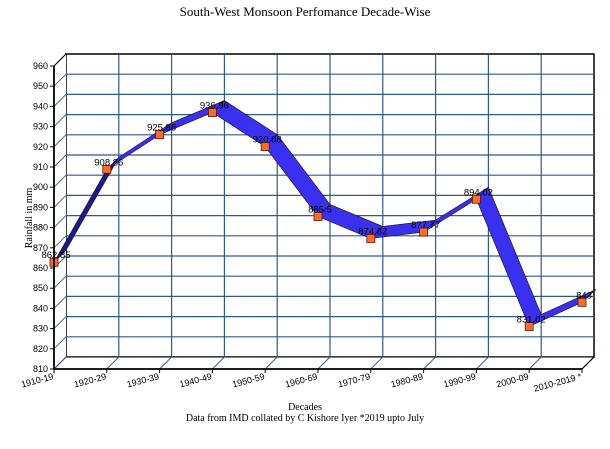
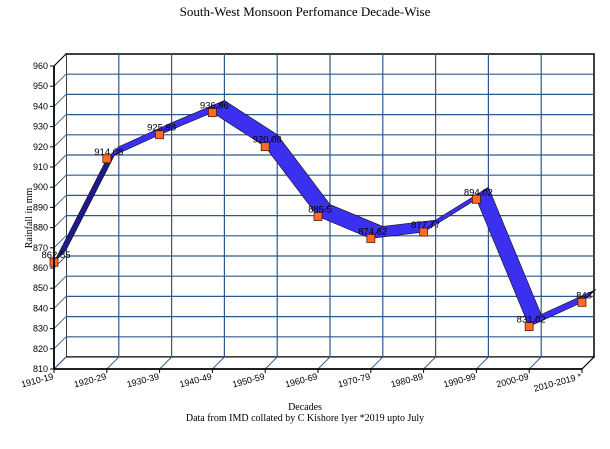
1920-29: 908.86 -> 914.08
